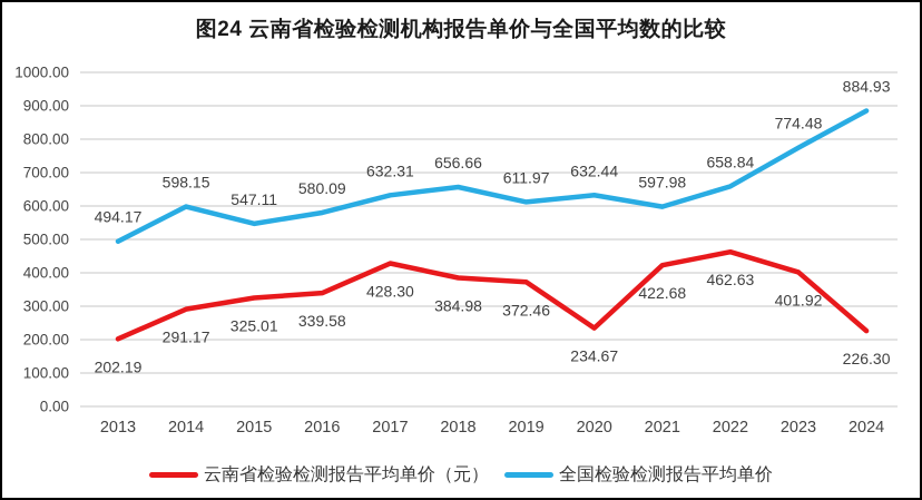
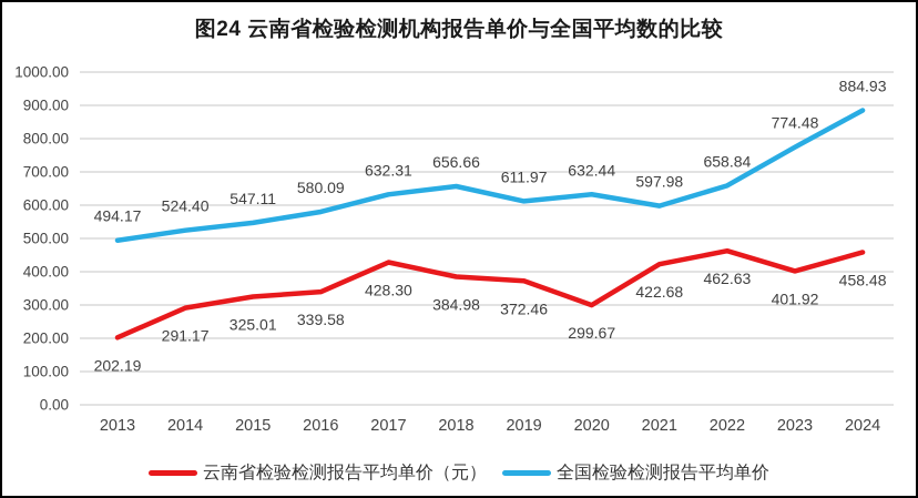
全国检验检测报告平均单价/2014: 598.15 -> 524.40
云南省检验检测报告平均单价（元）/2020: 234.67 -> 299.67
云南省检验检测报告平均单价（元）/2024: 226.30 -> 458.48
